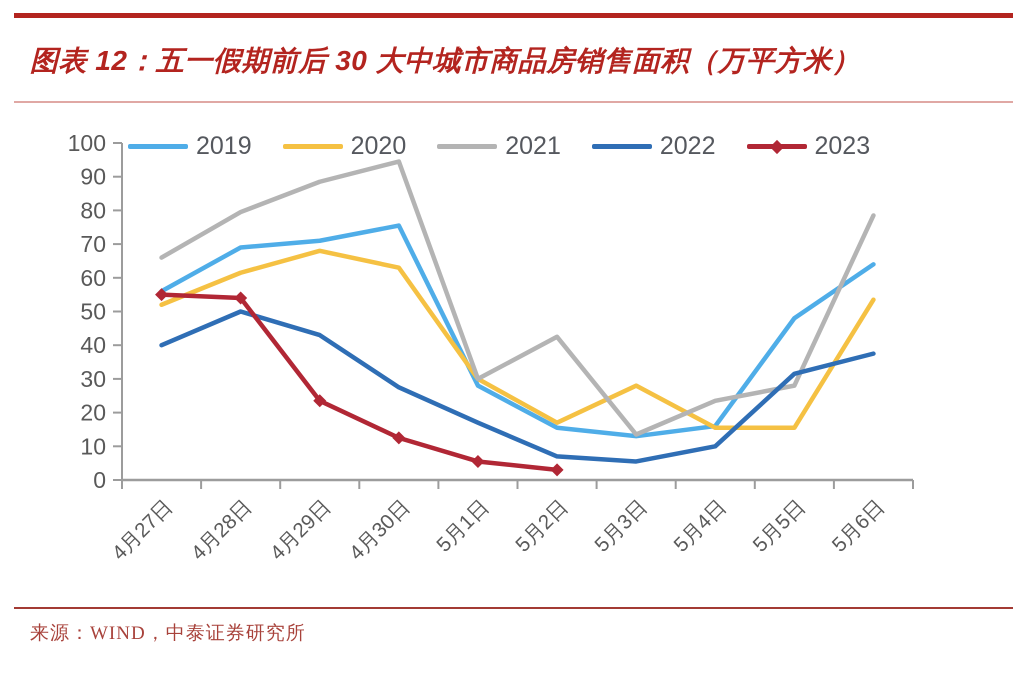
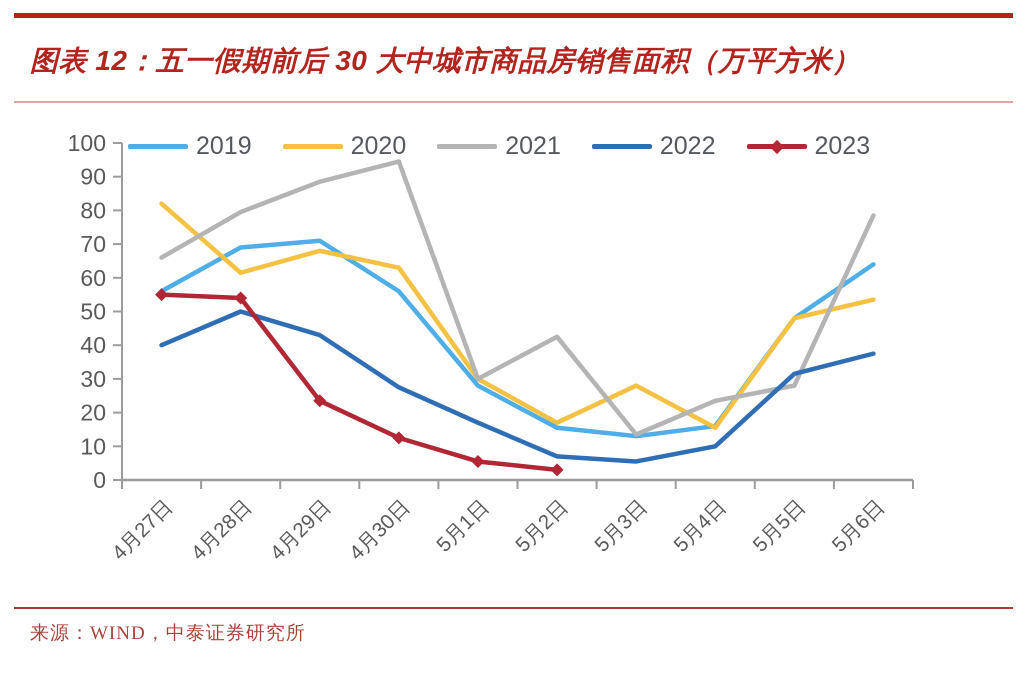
2020/4月27日: 52 -> 82
2019/4月30日: 76 -> 56
2020/5月5日: 16 -> 48
